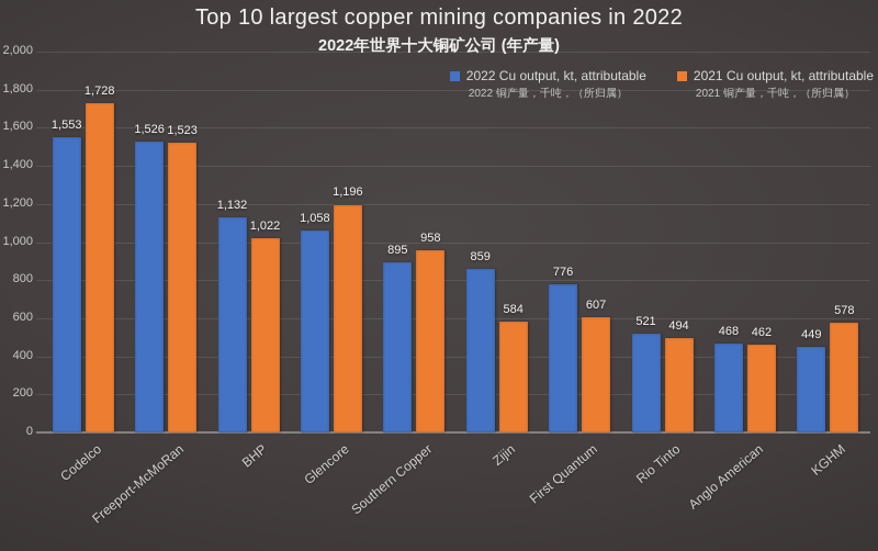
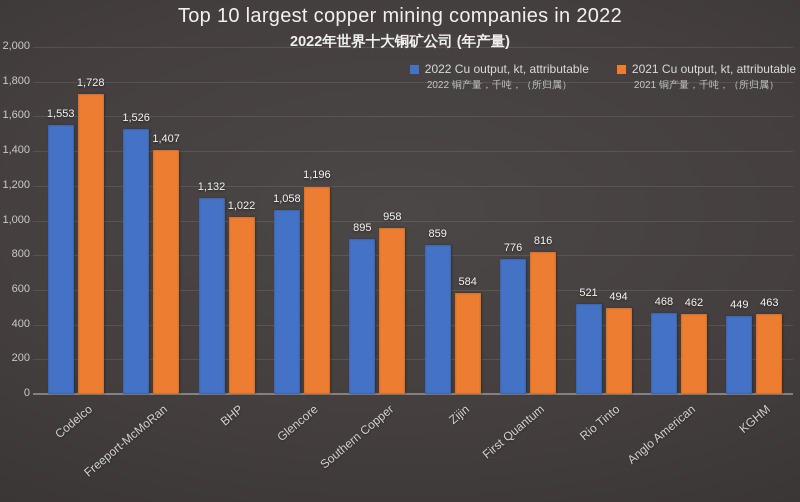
2021 Cu output, kt, attributable/Freeport-McMoRan: 1,523 -> 1,407
2021 Cu output, kt, attributable/First Quantum: 607 -> 816
2021 Cu output, kt, attributable/KGHM: 578 -> 463
